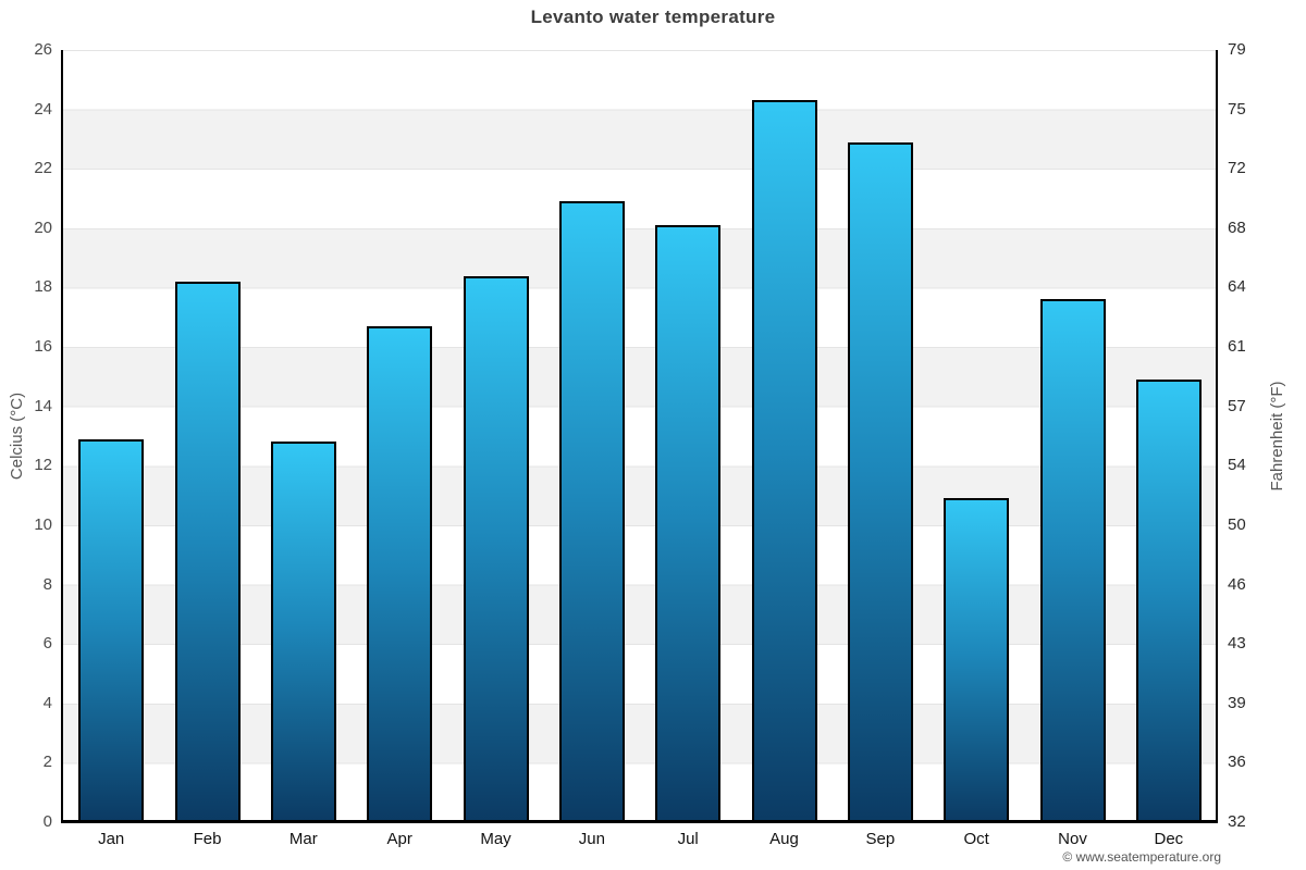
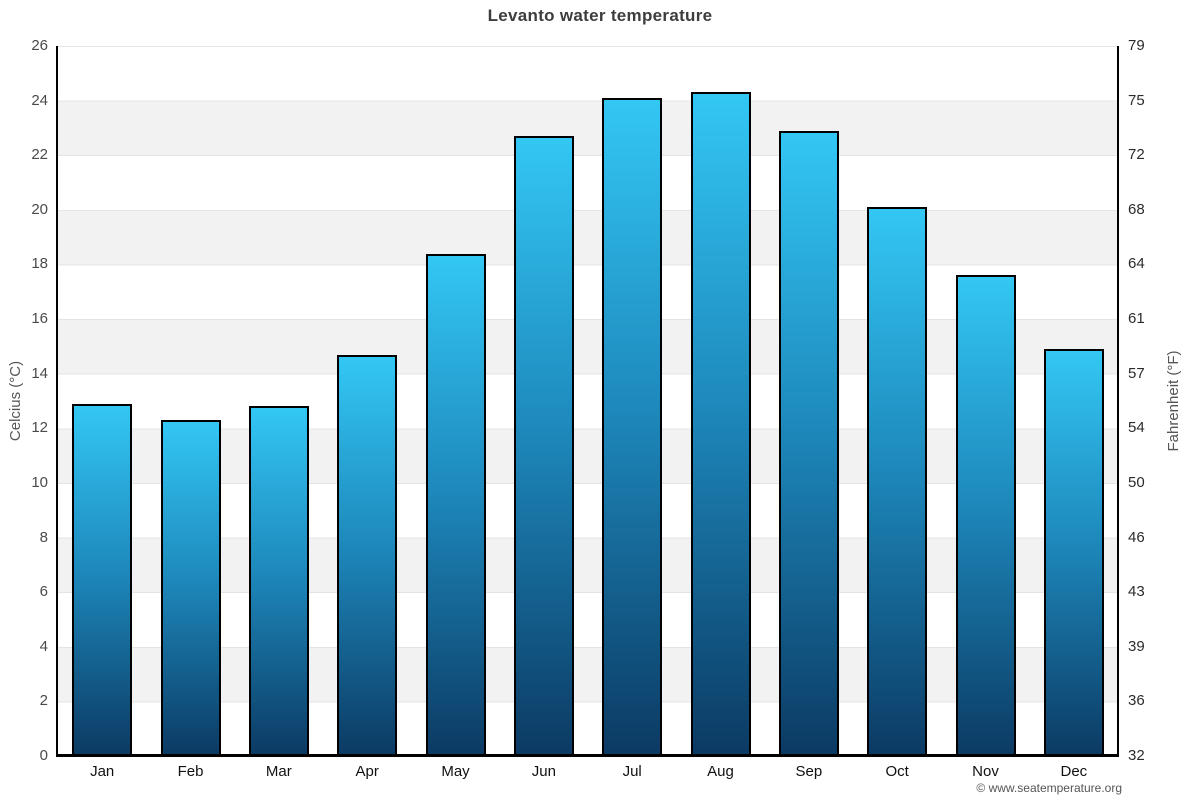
Feb: 18.2 -> 12.3
Apr: 16.7 -> 14.7
Jun: 20.9 -> 22.7
Jul: 20.1 -> 24.1
Oct: 10.9 -> 20.1
